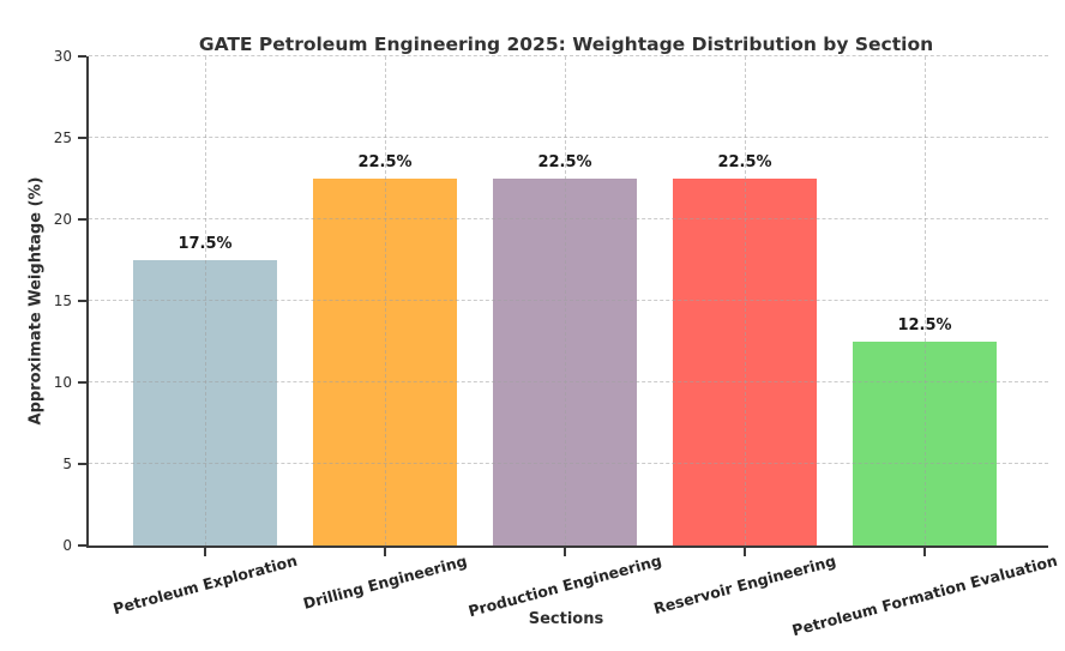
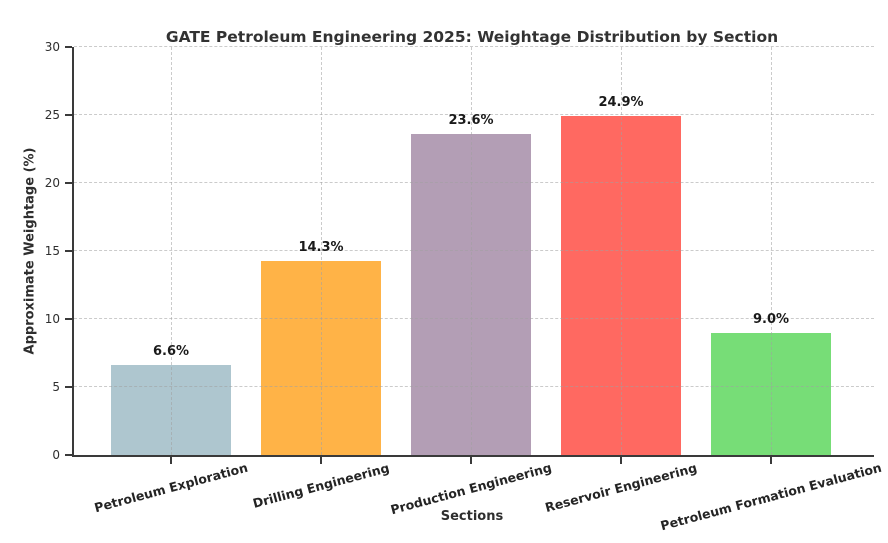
Petroleum Exploration: 17.5% -> 6.6%
Drilling Engineering: 22.5% -> 14.3%
Production Engineering: 22.5% -> 23.6%
Reservoir Engineering: 22.5% -> 24.9%
Petroleum Formation Evaluation: 12.5% -> 9.0%
